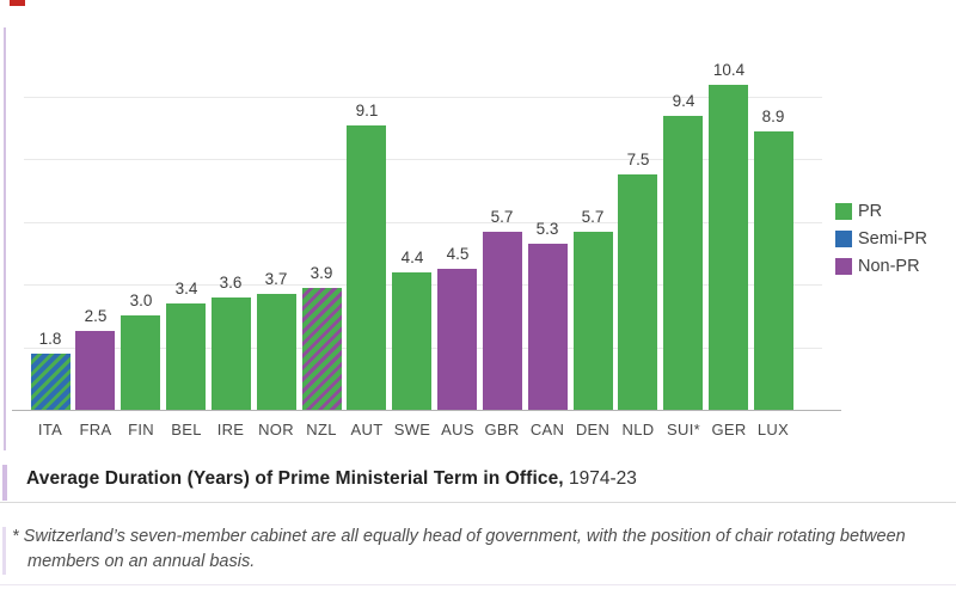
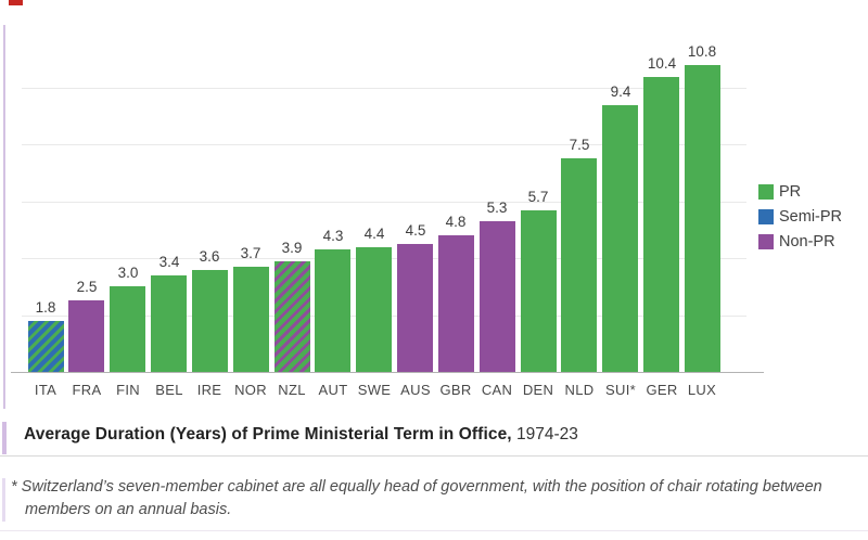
AUT: 9.1 -> 4.3
GBR: 5.7 -> 4.8
LUX: 8.9 -> 10.8
